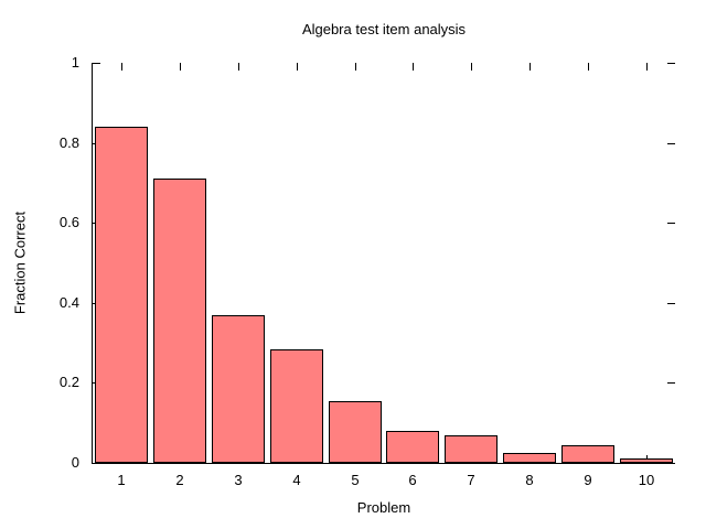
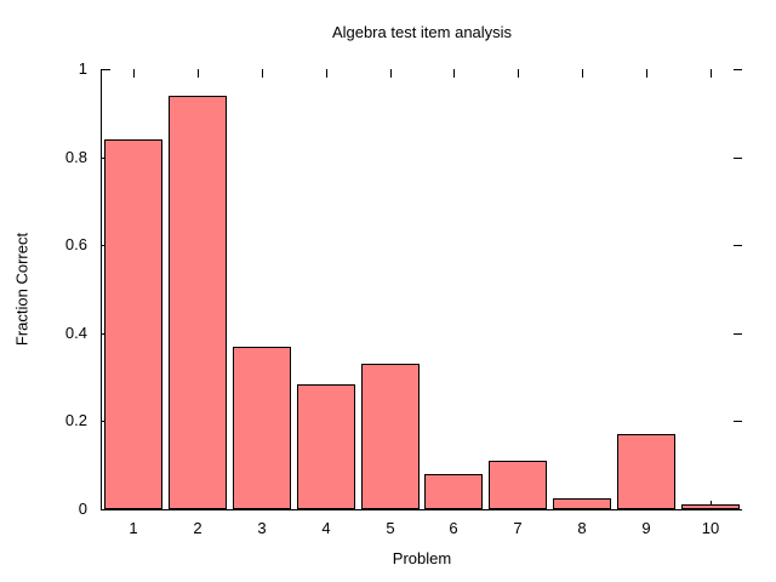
2: 0.71 -> 0.94
5: 0.15 -> 0.33
7: 0.07 -> 0.11
9: 0.04 -> 0.17
